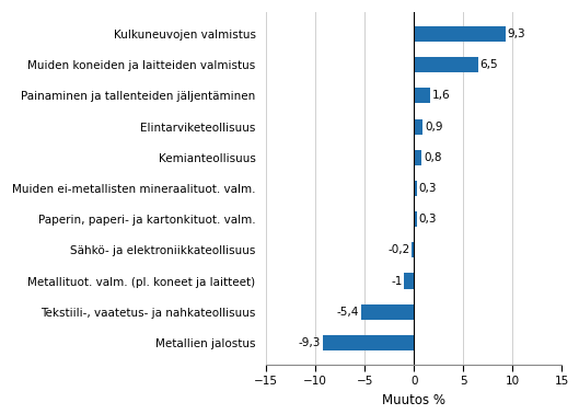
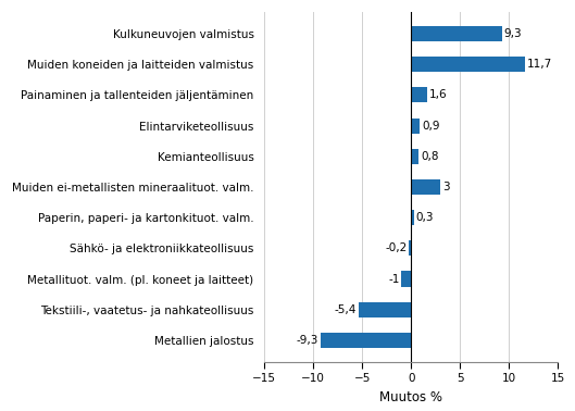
Muiden koneiden ja laitteiden valmistus: 6,5 -> 11,7
Muiden ei-metallisten mineraalituot. valm.: 0,3 -> 3
